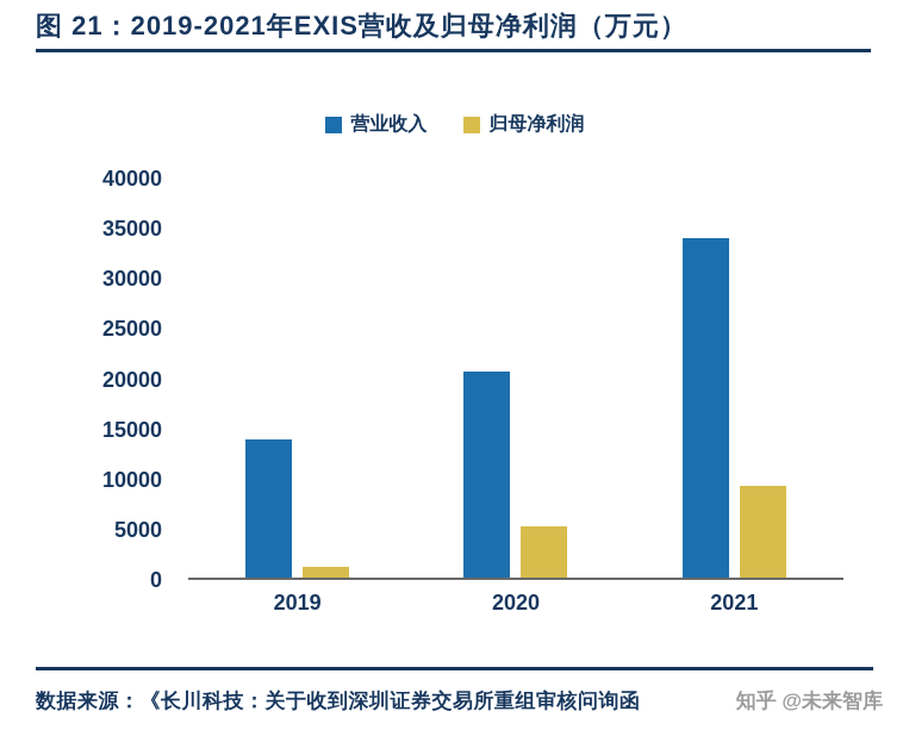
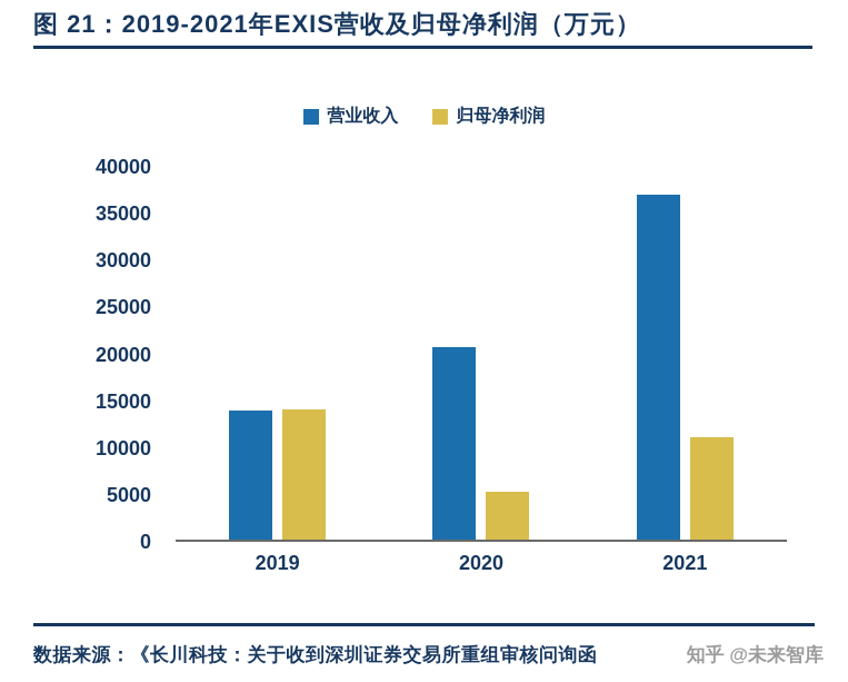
归母净利润/2019: 1000 -> 14000
营业收入/2021: 34000 -> 37000
归母净利润/2021: 9000 -> 11000
